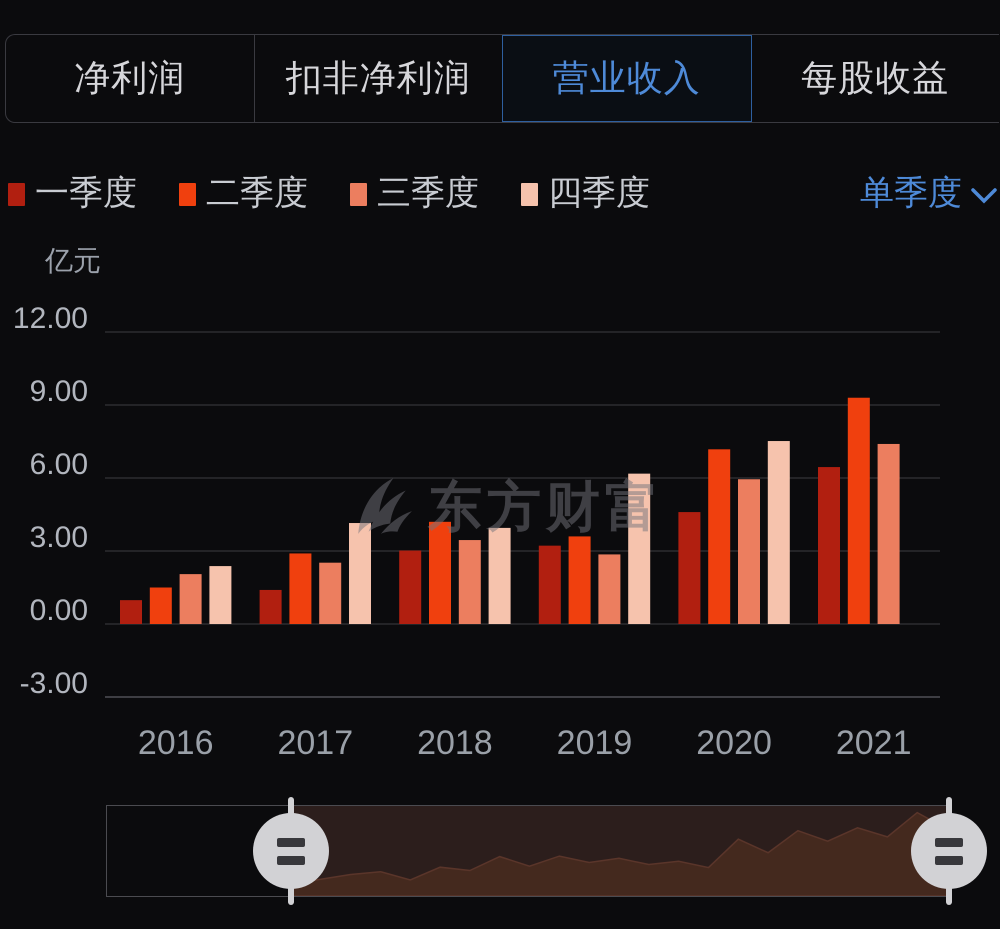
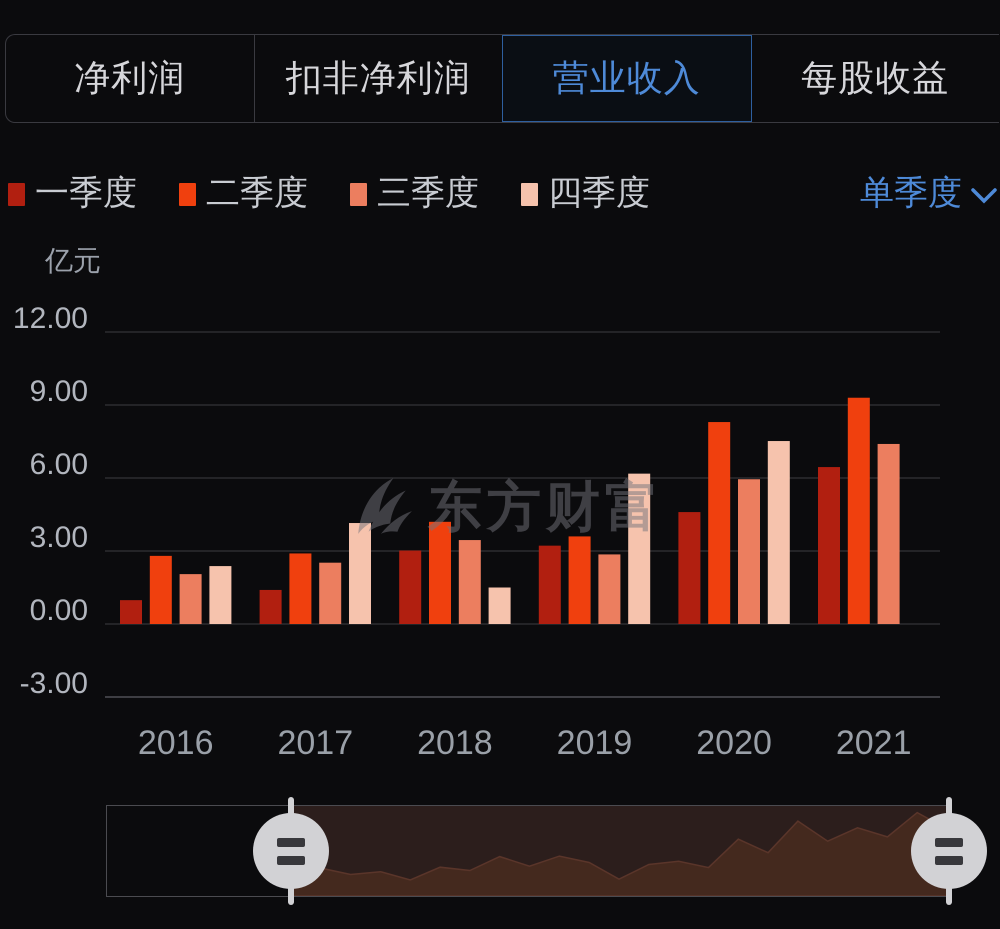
二季度/2016: 1.5 -> 2.8
四季度/2018: 4.0 -> 1.5
二季度/2020: 7.2 -> 8.3
